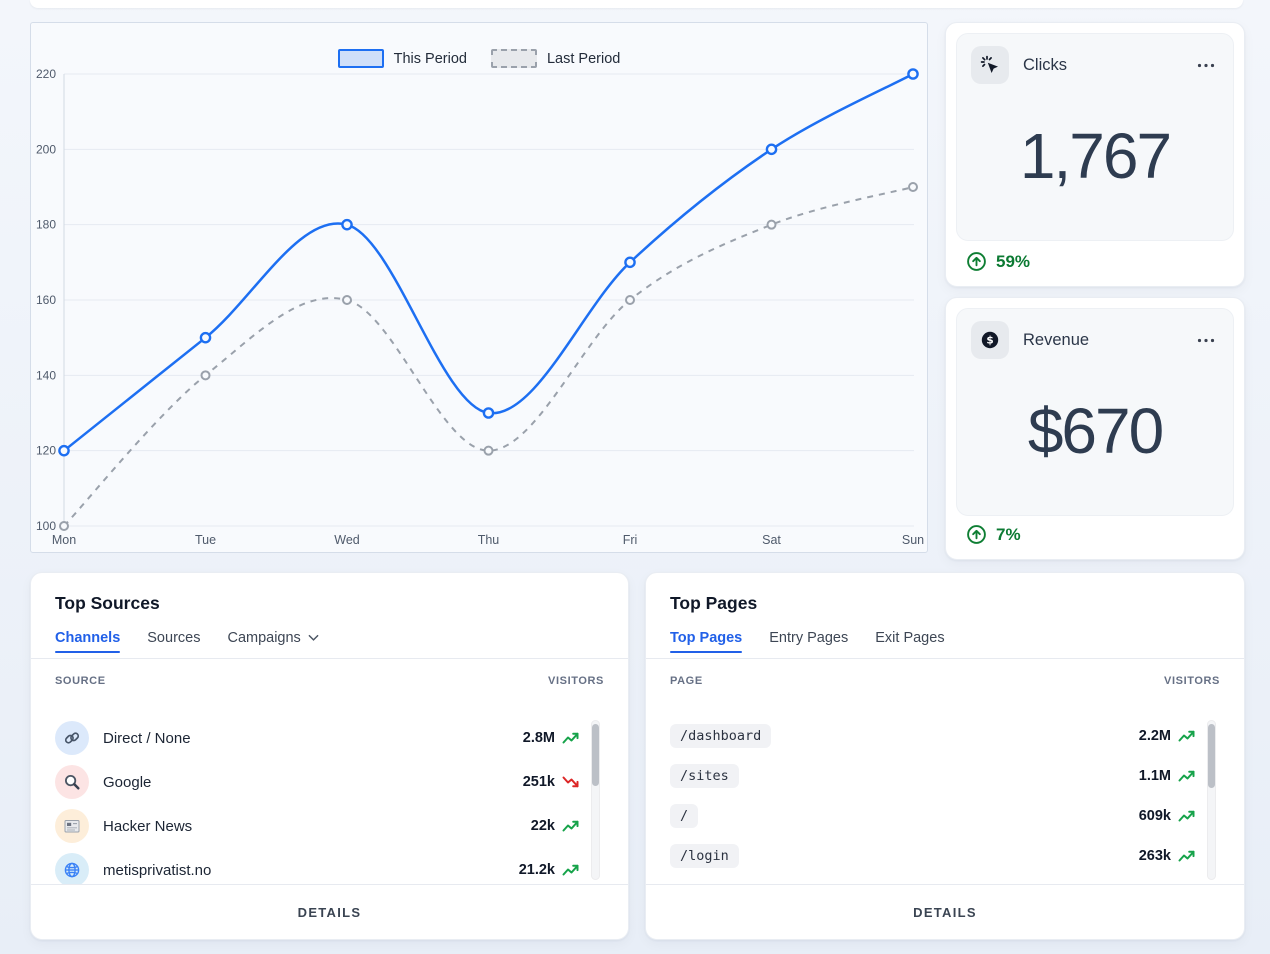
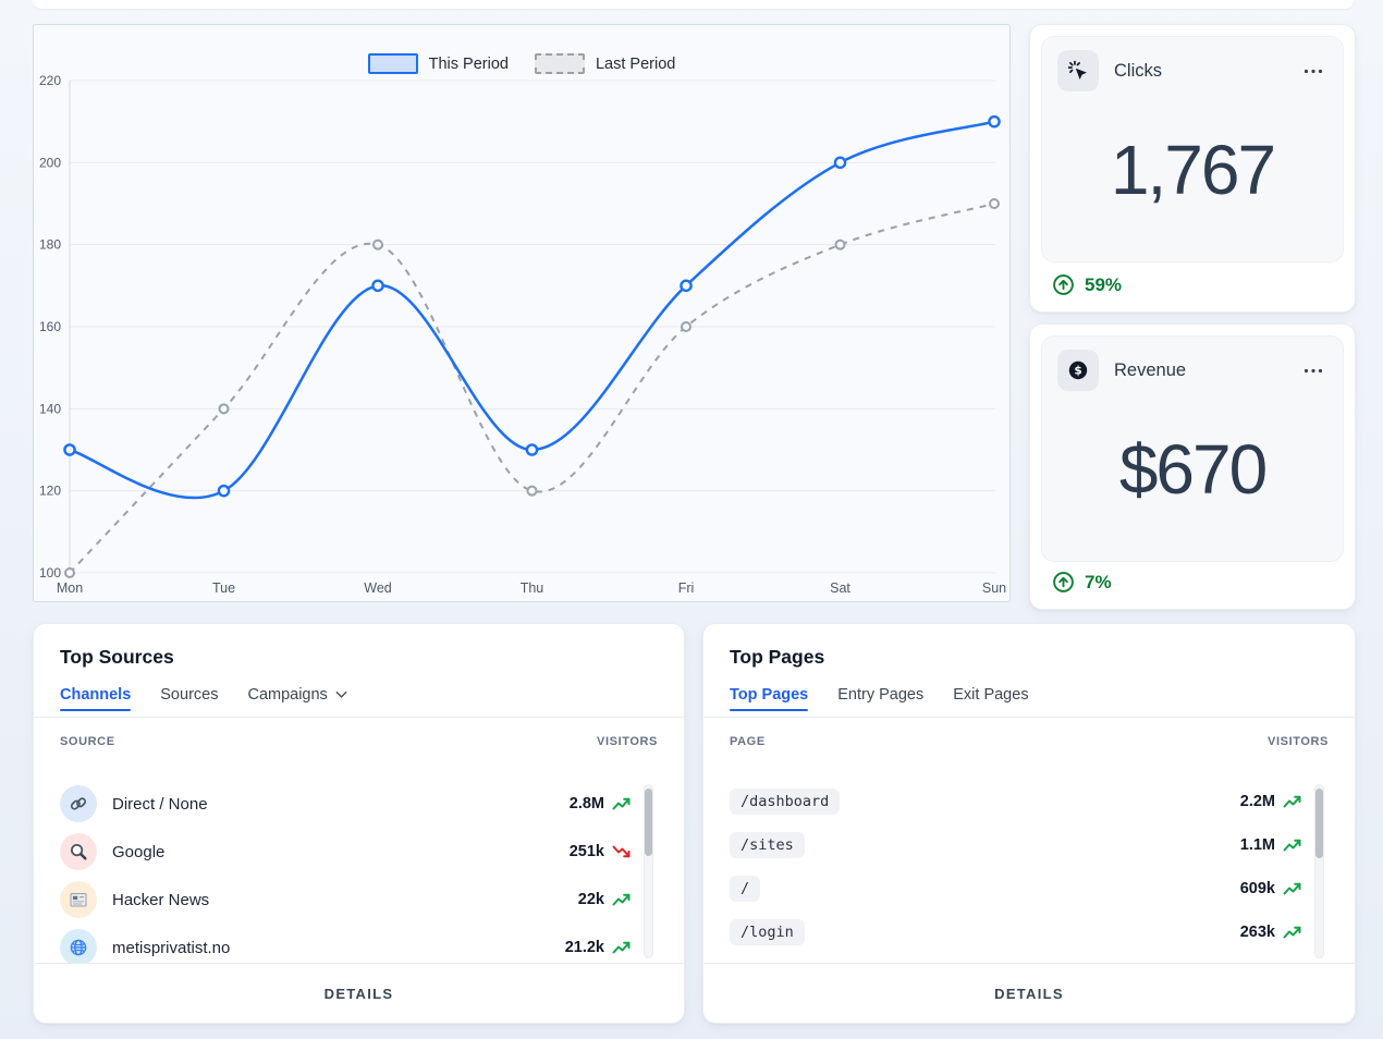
This Period/Mon: 120 -> 130
This Period/Tue: 150 -> 120
This Period/Wed: 180 -> 170
Last Period/Wed: 160 -> 180
This Period/Sun: 220 -> 210
